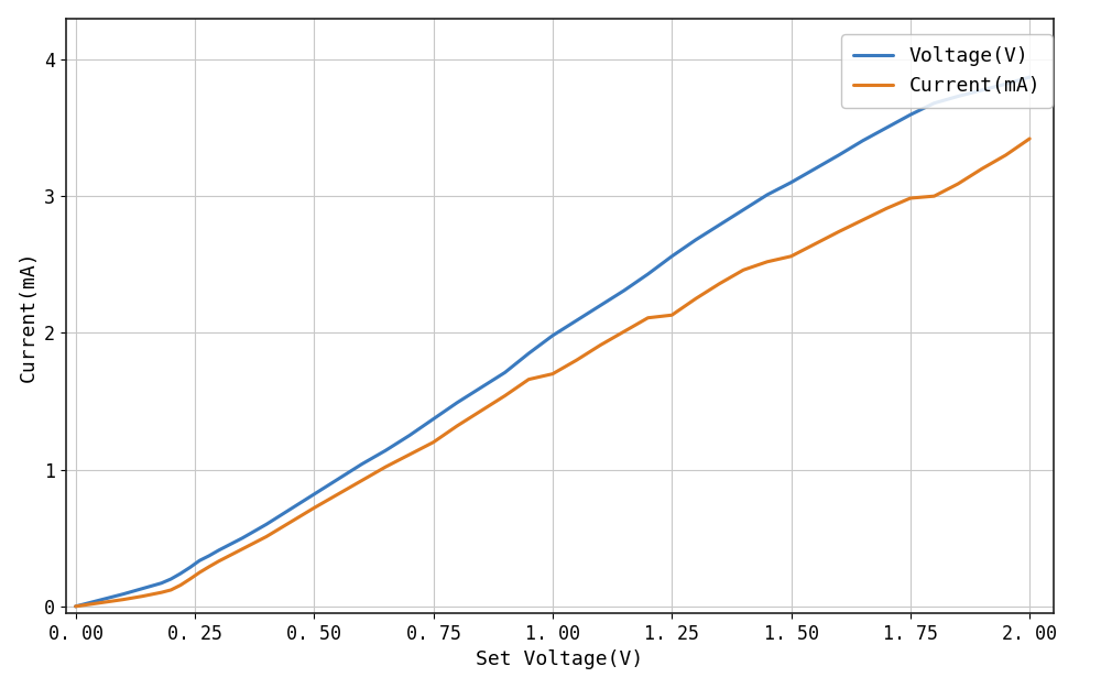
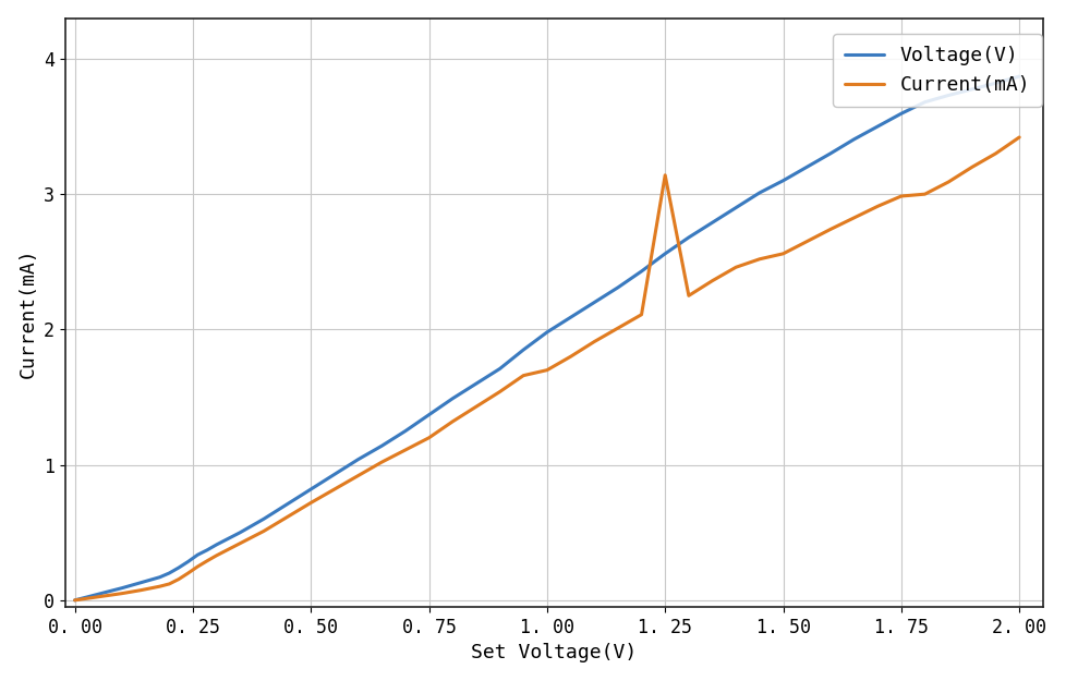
Current(mA)/1. 25: 2.13 -> 3.14
